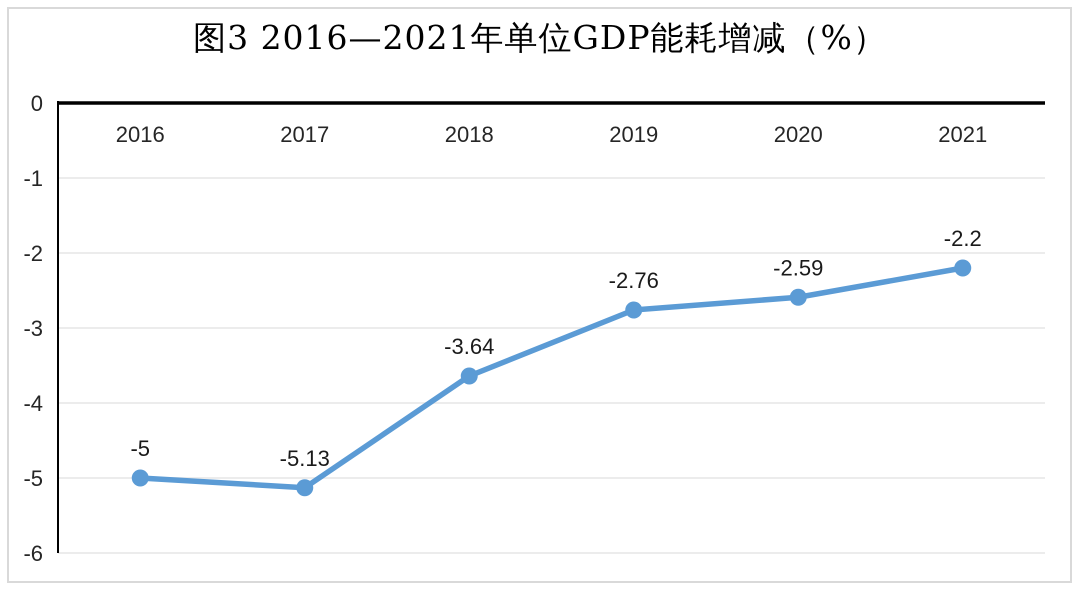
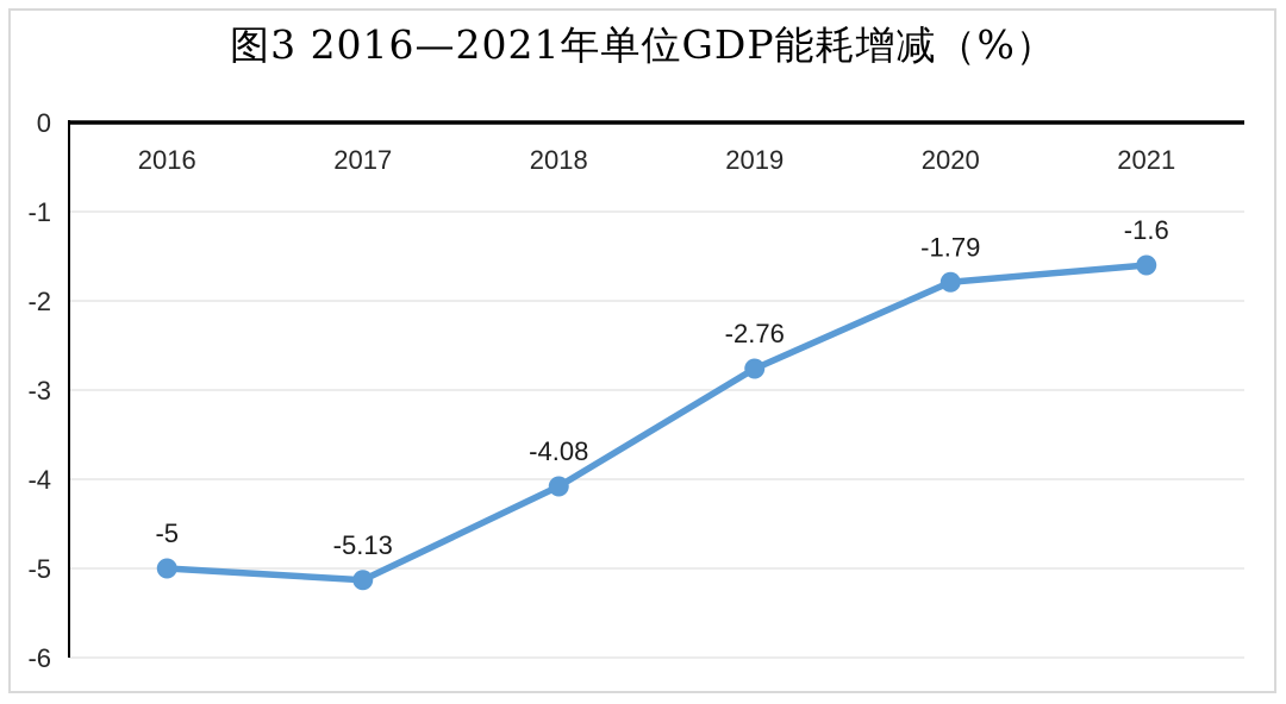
2018: -3.64 -> -4.08
2020: -2.59 -> -1.79
2021: -2.2 -> -1.6
